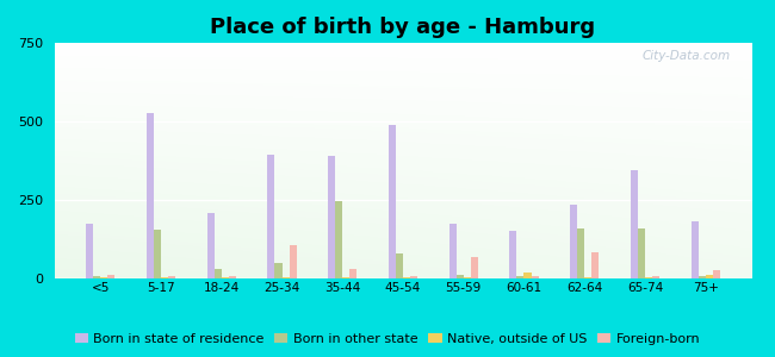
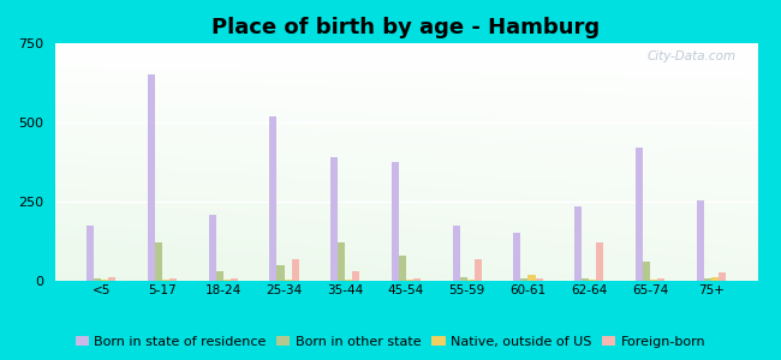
Born in state of residence/5-17: 525 -> 650
Born in other state/5-17: 155 -> 120
Born in state of residence/25-34: 395 -> 520
Foreign-born/25-34: 105 -> 70
Born in other state/35-44: 245 -> 120
Born in state of residence/45-54: 490 -> 375
Born in other state/62-64: 160 -> 8
Foreign-born/62-64: 85 -> 120
Born in state of residence/65-74: 345 -> 420
Born in other state/65-74: 160 -> 60
Born in state of residence/75+: 180 -> 255
